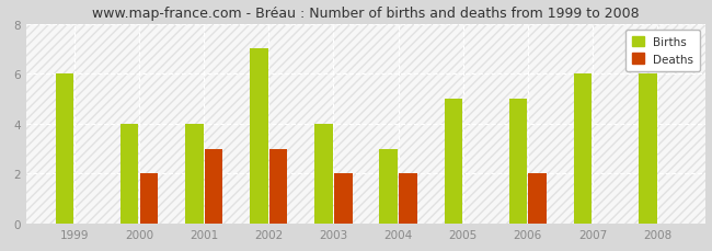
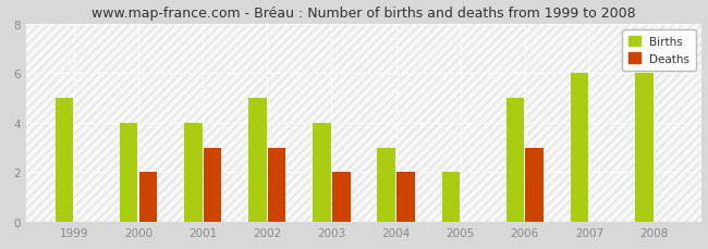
Births/1999: 6 -> 5
Births/2002: 7 -> 5
Births/2005: 5 -> 2
Deaths/2006: 2 -> 3
